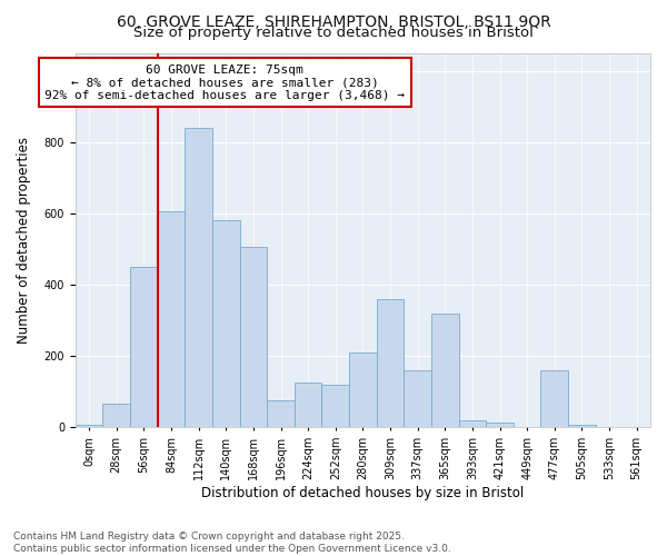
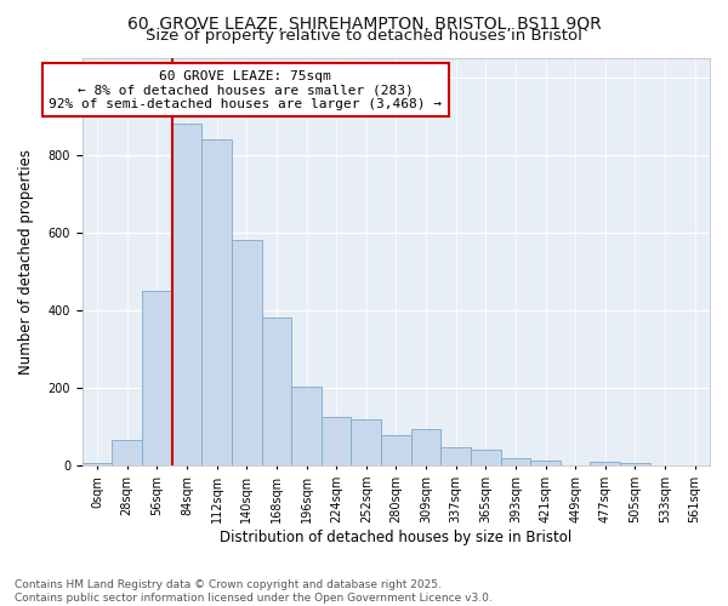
84sqm: 605 -> 880
168sqm: 505 -> 380
196sqm: 75 -> 205
280sqm: 210 -> 80
309sqm: 360 -> 95
337sqm: 160 -> 48
365sqm: 320 -> 42
477sqm: 160 -> 10
